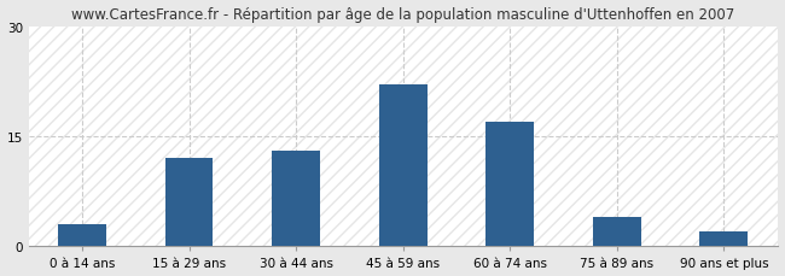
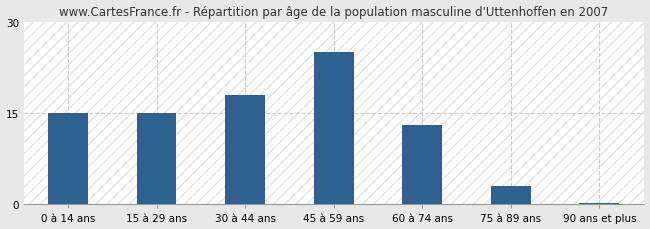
0 à 14 ans: 3.0 -> 15.0
15 à 29 ans: 12.0 -> 15.0
30 à 44 ans: 13.0 -> 18.0
45 à 59 ans: 22.0 -> 25.0
60 à 74 ans: 17.0 -> 13.0
75 à 89 ans: 4.0 -> 3.0
90 ans et plus: 2.0 -> 0.2
